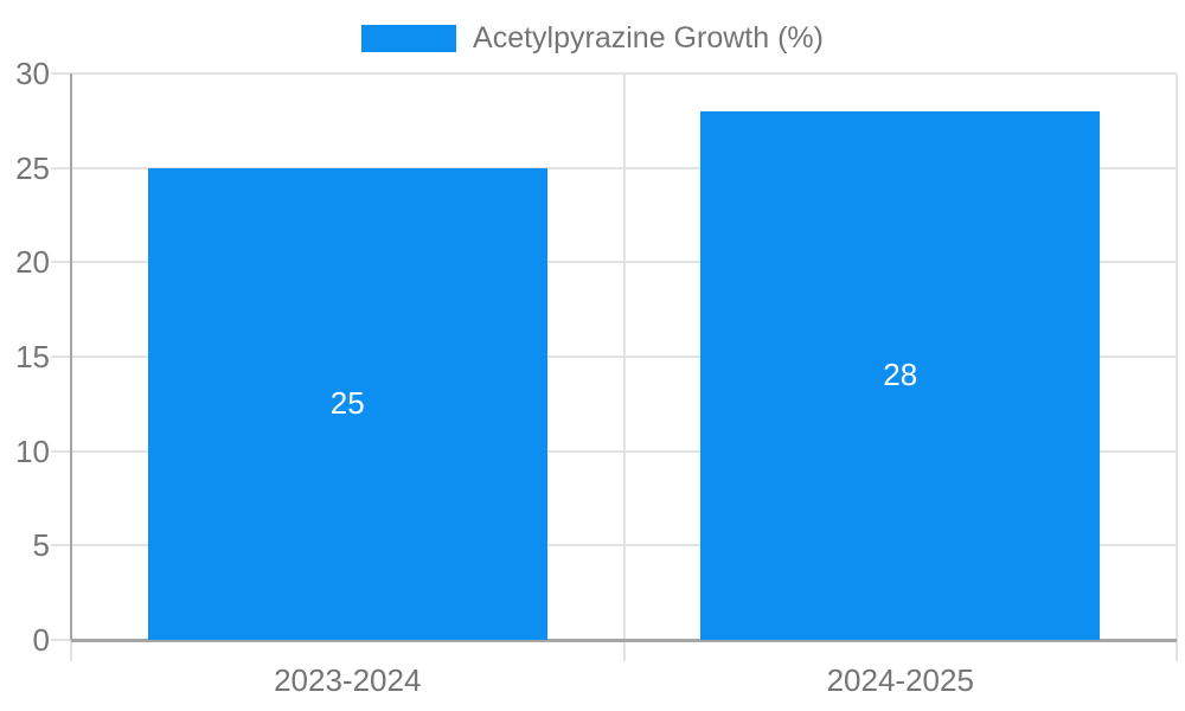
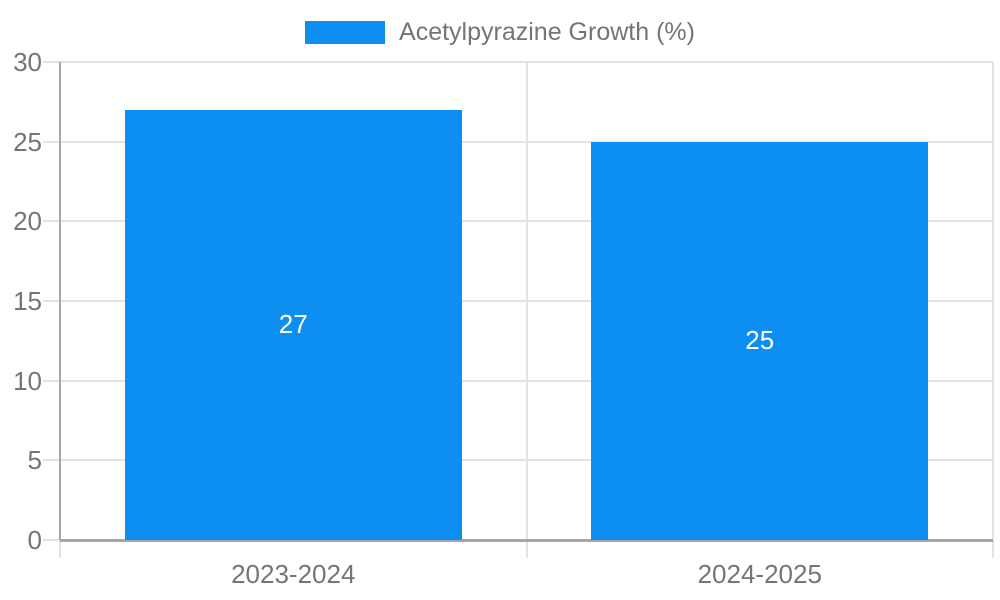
2023-2024: 25 -> 27
2024-2025: 28 -> 25
